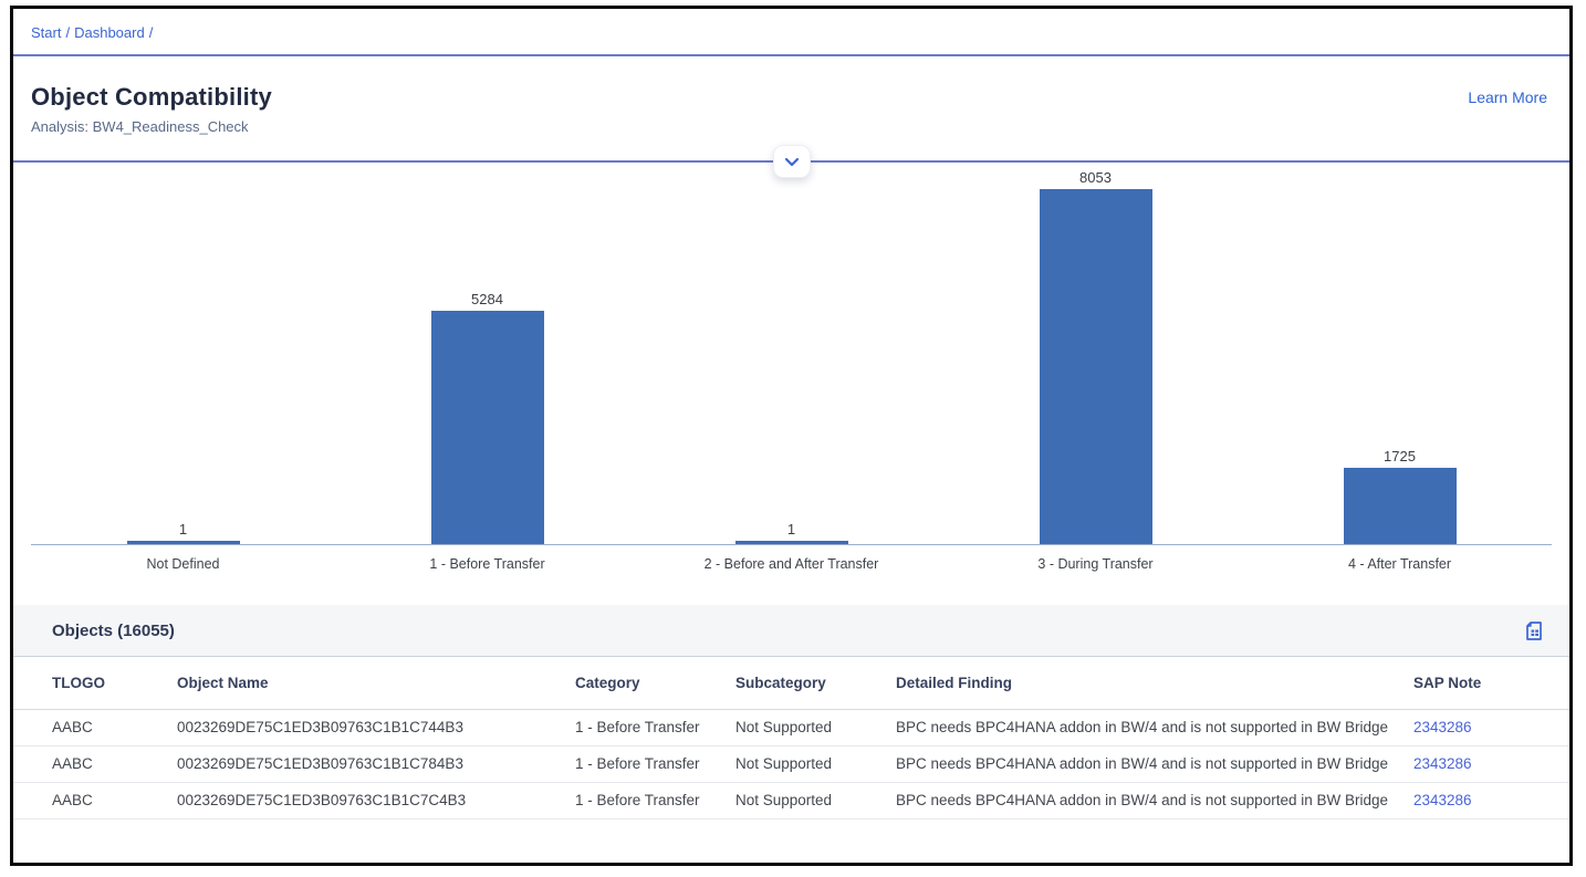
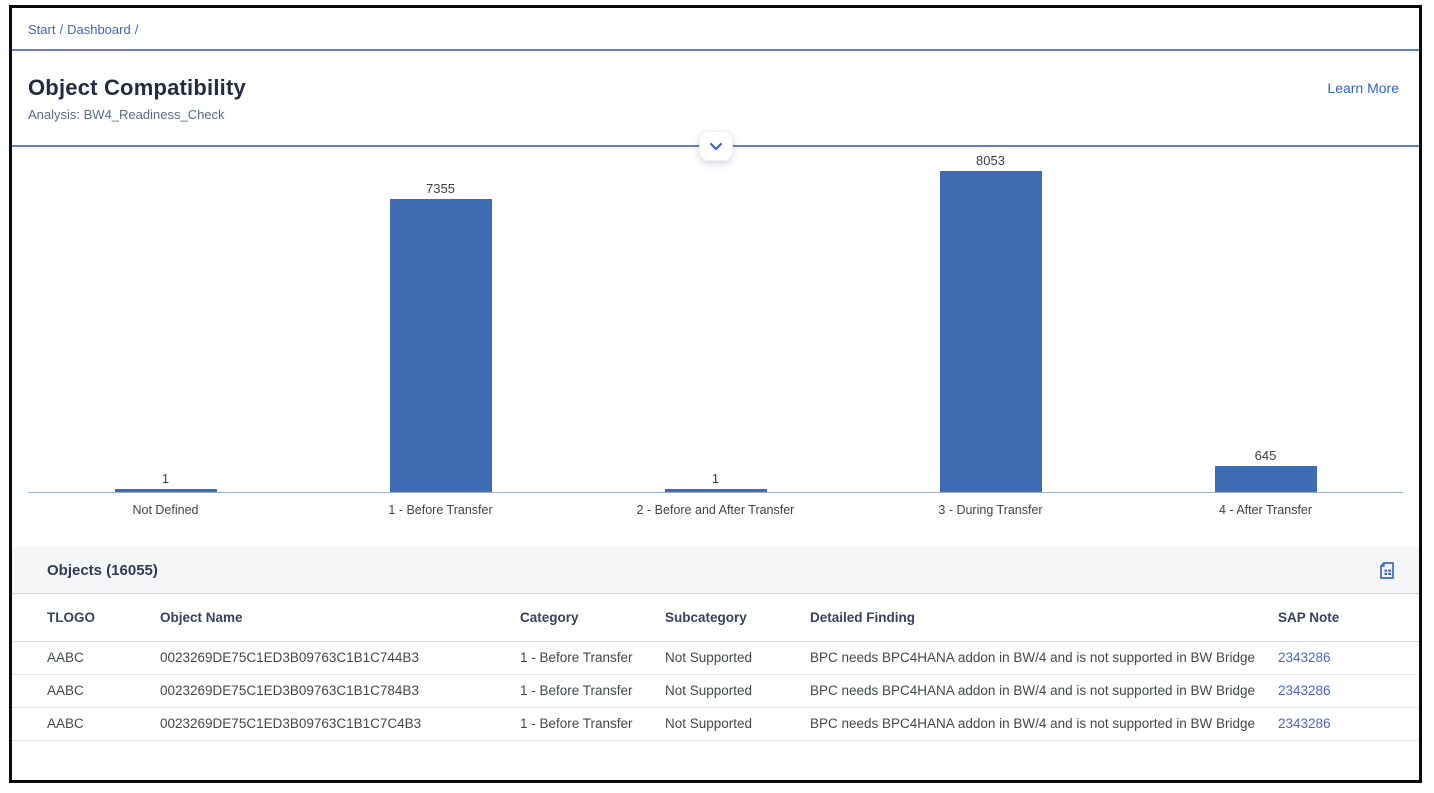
1 - Before Transfer: 5284 -> 7355
4 - After Transfer: 1725 -> 645
